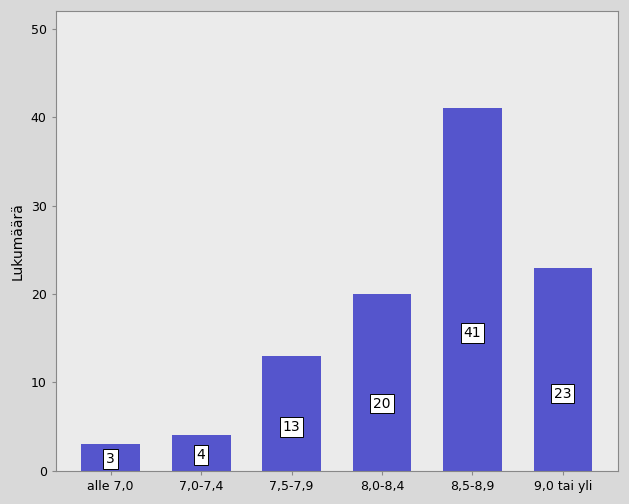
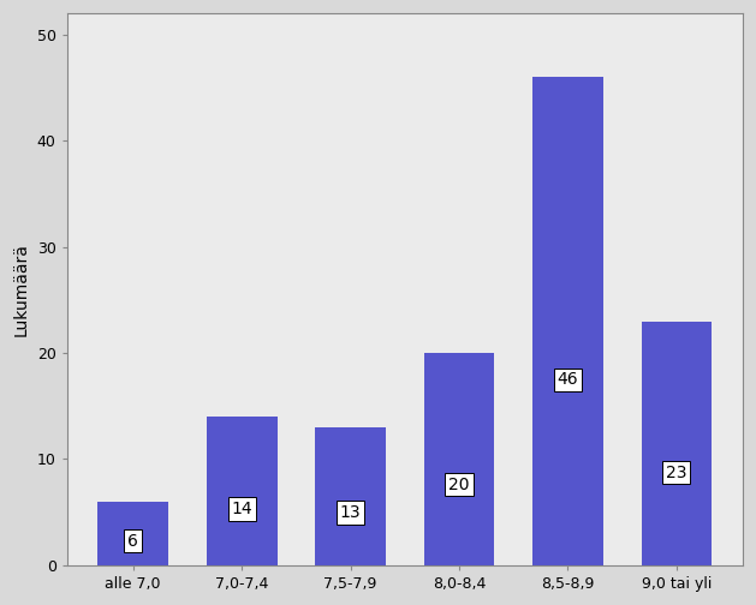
alle 7,0: 3 -> 6
7,0-7,4: 4 -> 14
8,5-8,9: 41 -> 46
